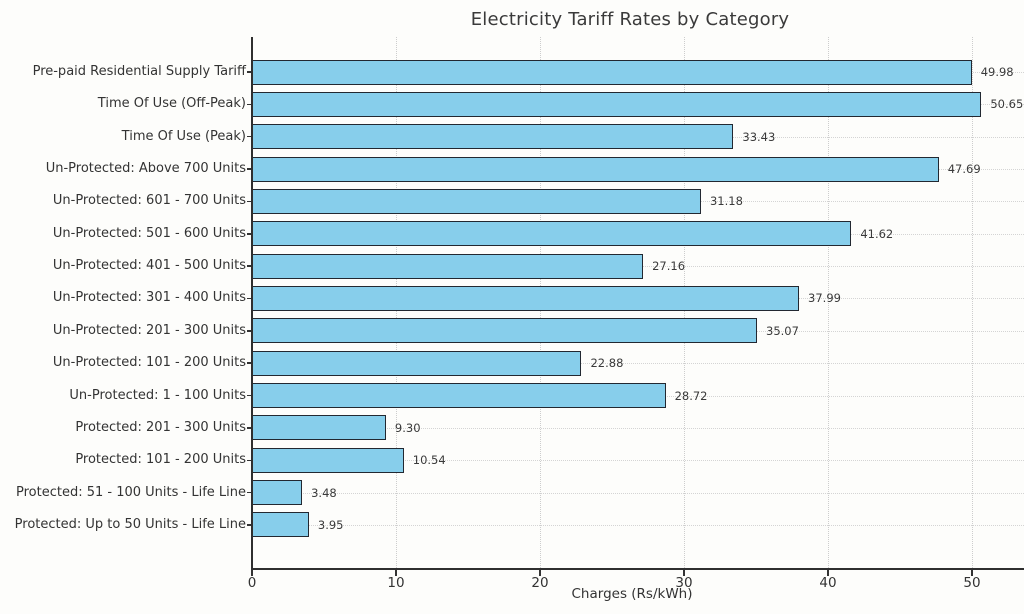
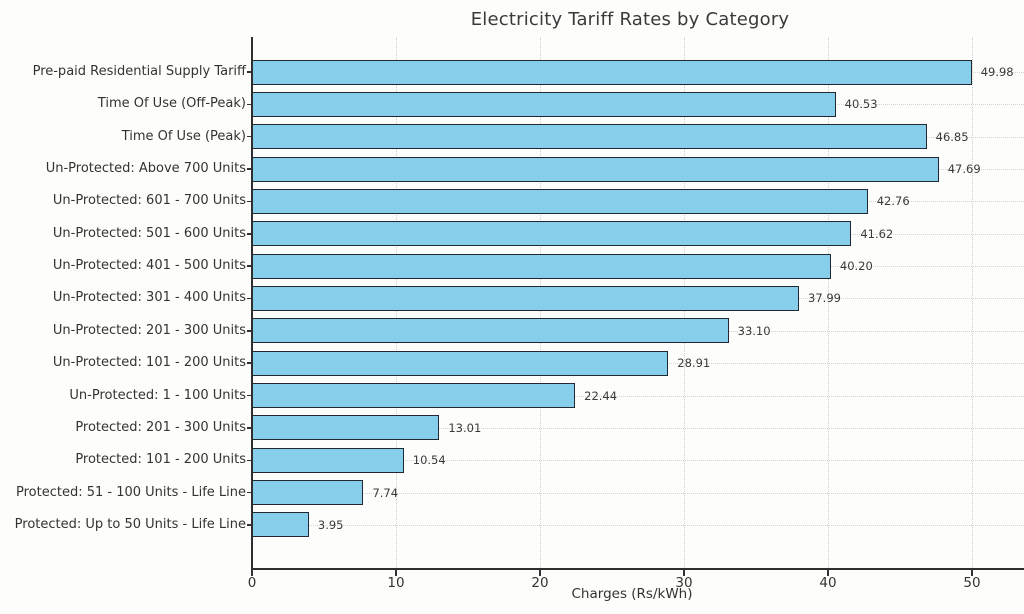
Time Of Use (Off-Peak): 50.65 -> 40.53
Time Of Use (Peak): 33.43 -> 46.85
Un-Protected: 601 - 700 Units: 31.18 -> 42.76
Un-Protected: 401 - 500 Units: 27.16 -> 40.20
Un-Protected: 201 - 300 Units: 35.07 -> 33.10
Un-Protected: 101 - 200 Units: 22.88 -> 28.91
Un-Protected: 1 - 100 Units: 28.72 -> 22.44
Protected: 201 - 300 Units: 9.30 -> 13.01
Protected: 51 - 100 Units - Life Line: 3.48 -> 7.74
